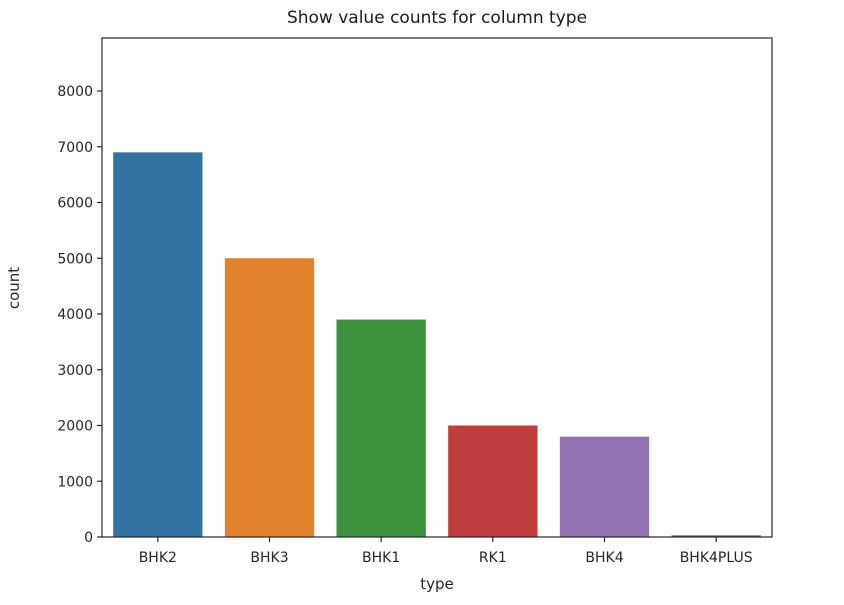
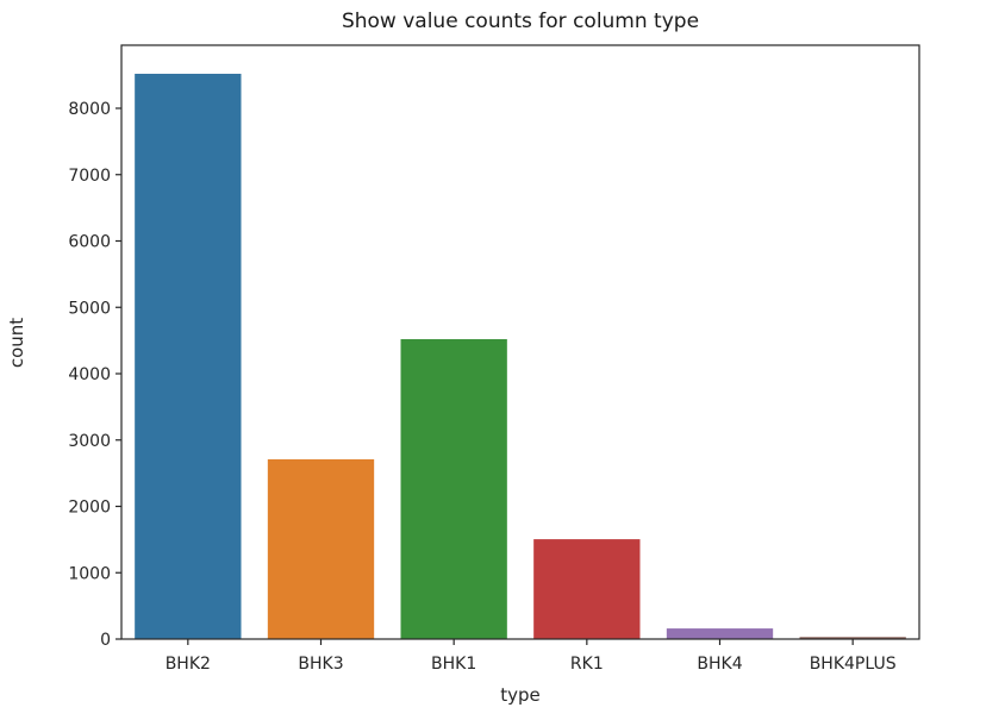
BHK2: 6900 -> 8500
BHK3: 5000 -> 2700
BHK1: 3900 -> 4500
RK1: 2000 -> 1500
BHK4: 1800 -> 200
